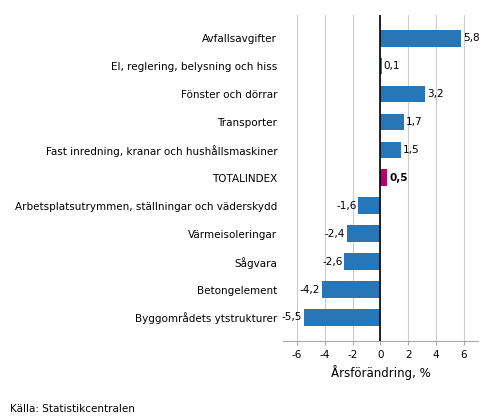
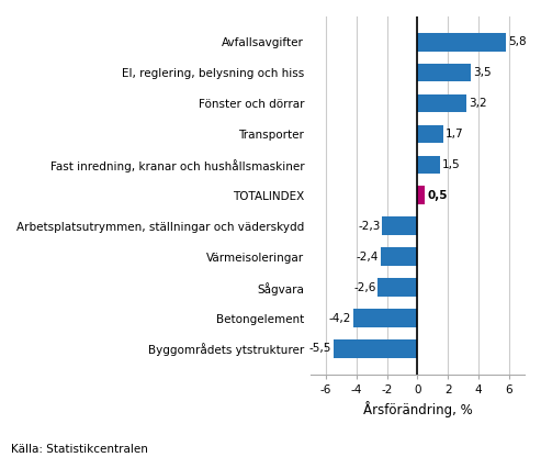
El, reglering, belysning och hiss: 0,1 -> 3,5
Arbetsplatsutrymmen, ställningar och väderskydd: -1,6 -> -2,3
